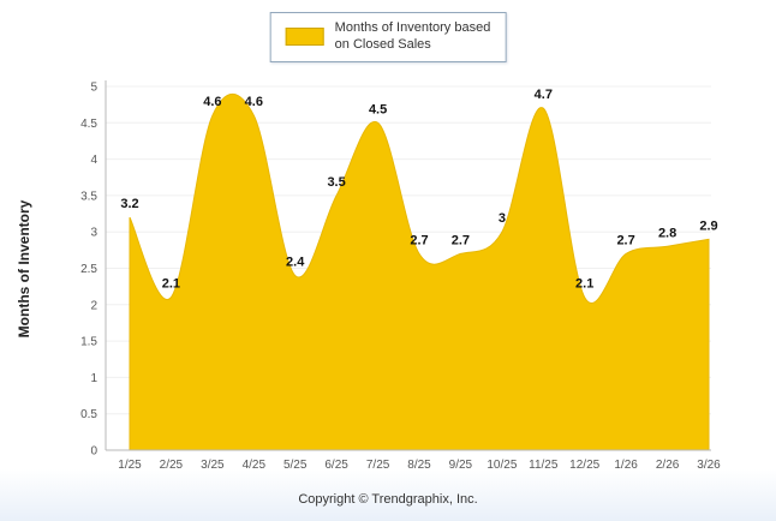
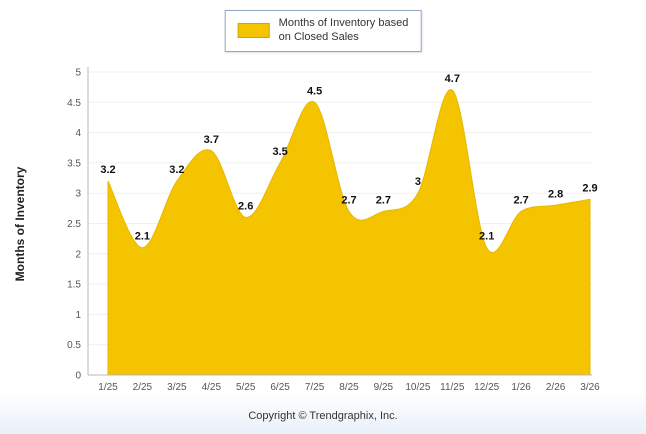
3/25: 4.6 -> 3.2
4/25: 4.6 -> 3.7
5/25: 2.4 -> 2.6
